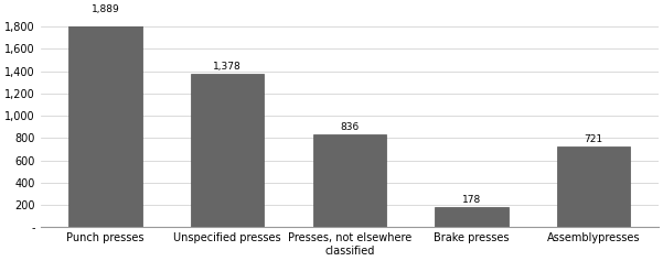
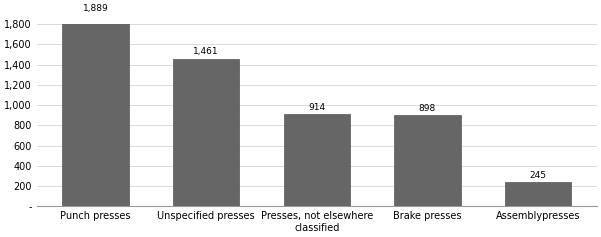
Unspecified presses: 1,378 -> 1,461
Presses, not elsewhere classified: 836 -> 914
Brake presses: 178 -> 898
Assemblypresses: 721 -> 245
